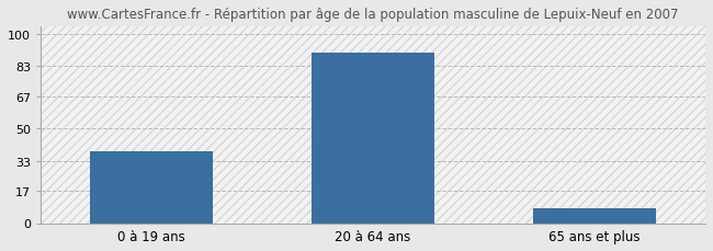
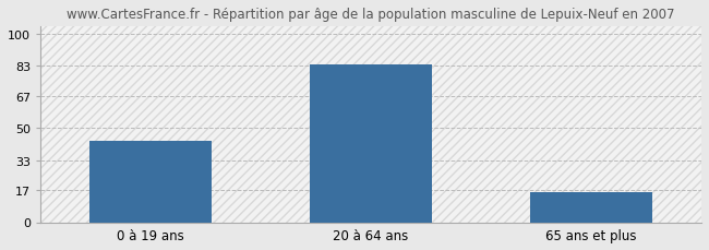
0 à 19 ans: 38 -> 43
20 à 64 ans: 90 -> 84
65 ans et plus: 8 -> 16
